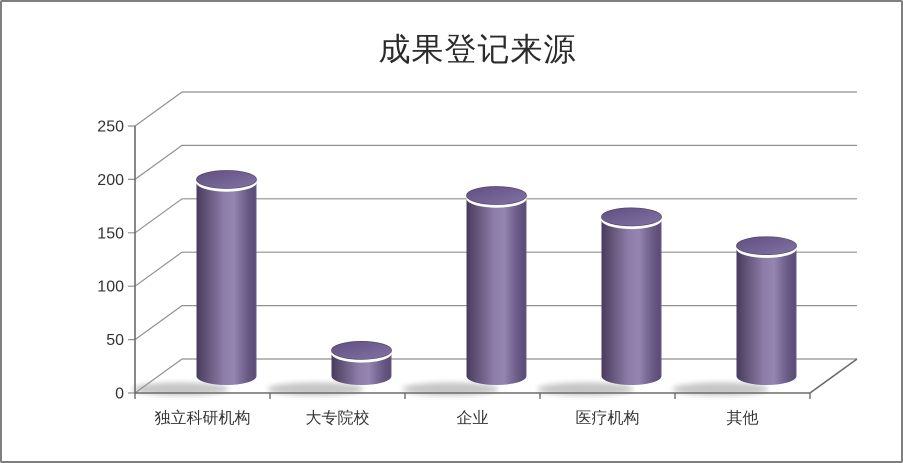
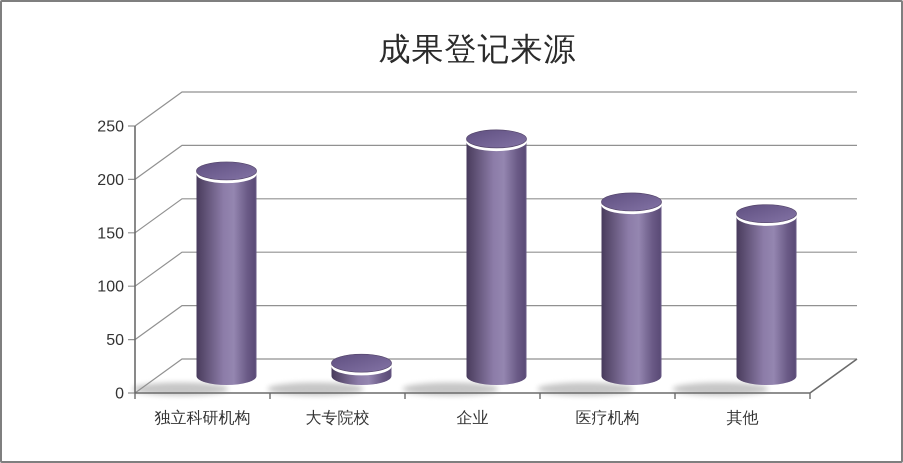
独立科研机构: 184 -> 192
大专院校: 24 -> 12
企业: 169 -> 222
医疗机构: 149 -> 163
其他: 122 -> 152
